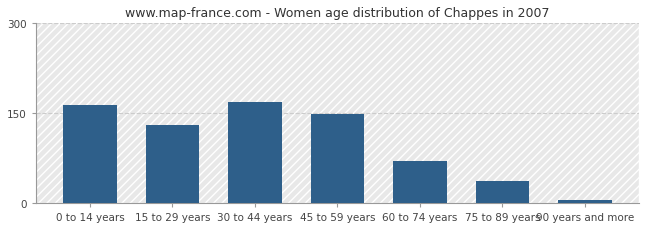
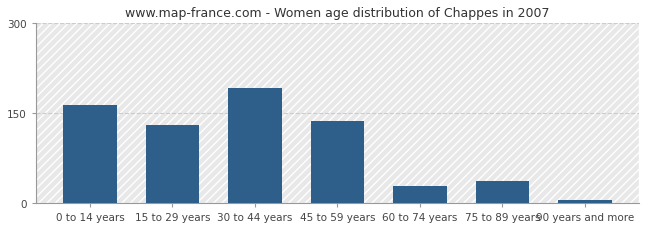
30 to 44 years: 168 -> 192
45 to 59 years: 149 -> 136
60 to 74 years: 70 -> 28
